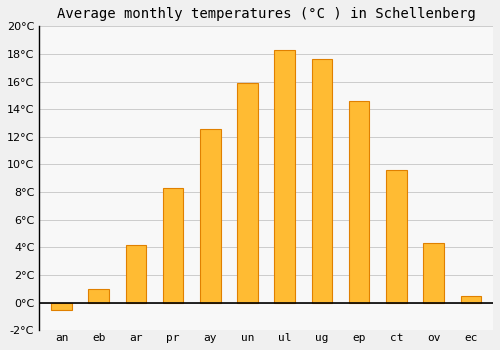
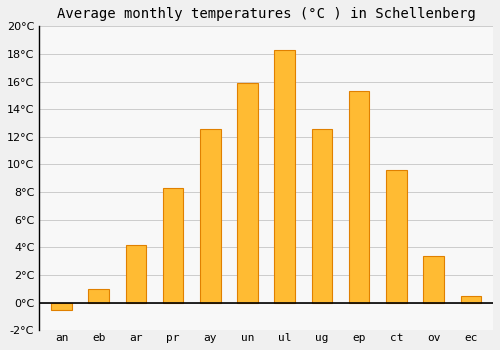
ug: 17.6°C -> 12.6°C
ep: 14.6°C -> 15.3°C
ov: 4.3°C -> 3.4°C
